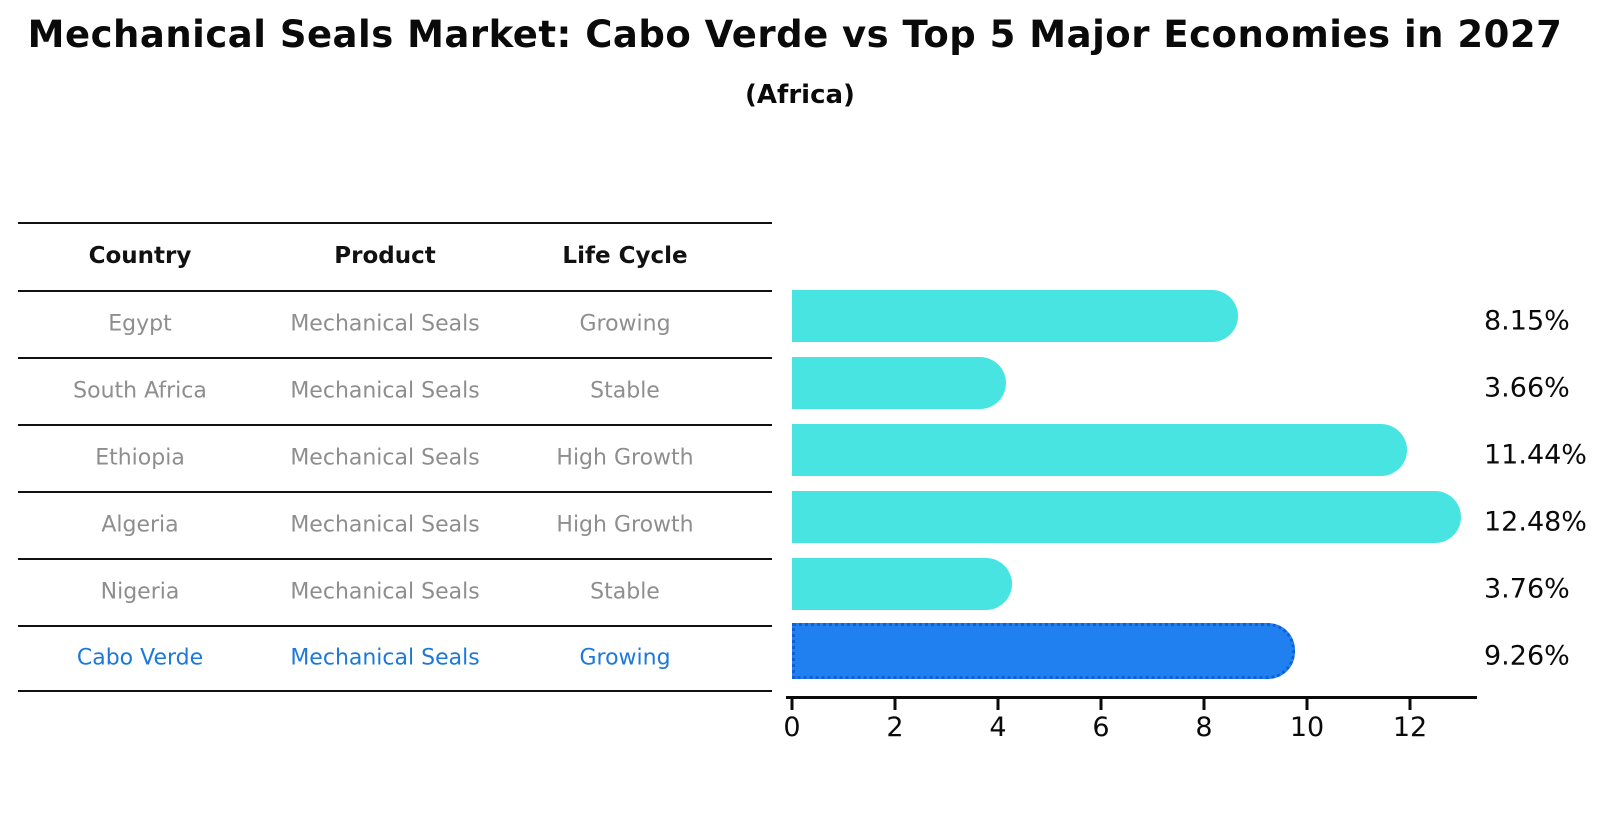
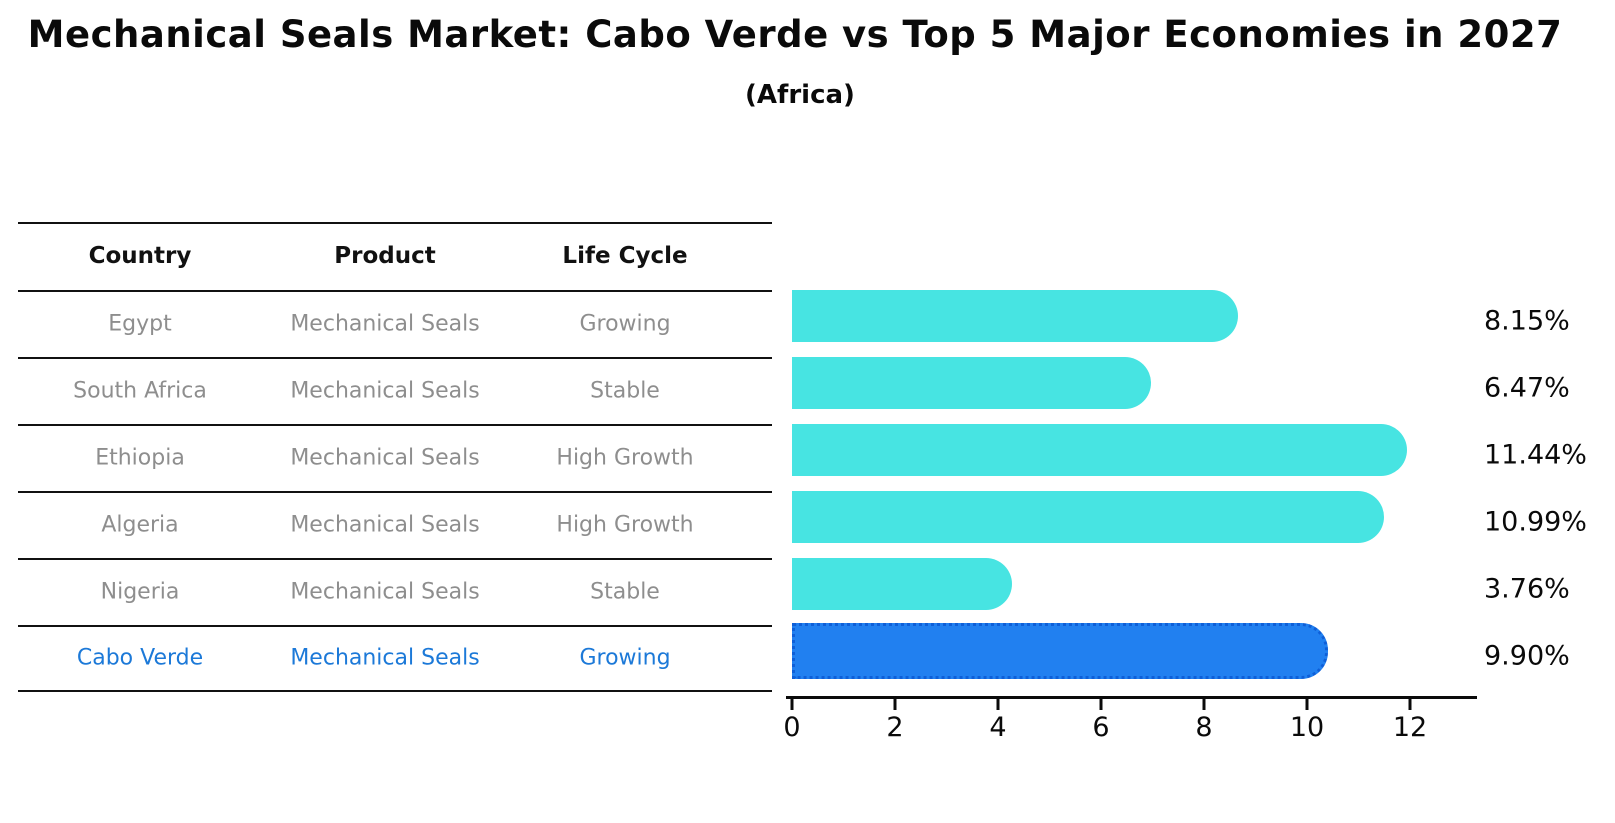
South Africa: 3.66% -> 6.47%
Algeria: 12.48% -> 10.99%
Cabo Verde: 9.26% -> 9.90%
